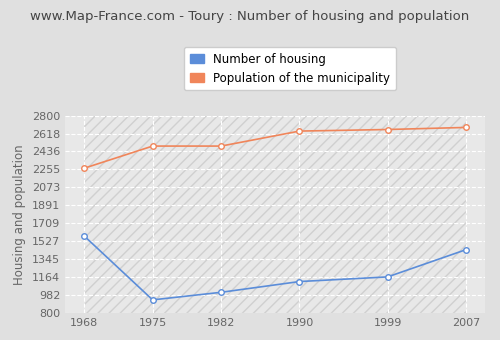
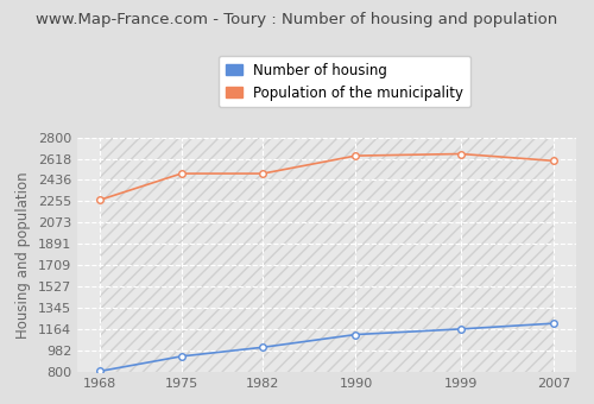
Number of housing/1968: 1580 -> 800
Number of housing/2007: 1440 -> 1210
Population of the municipality/2007: 2680 -> 2600
